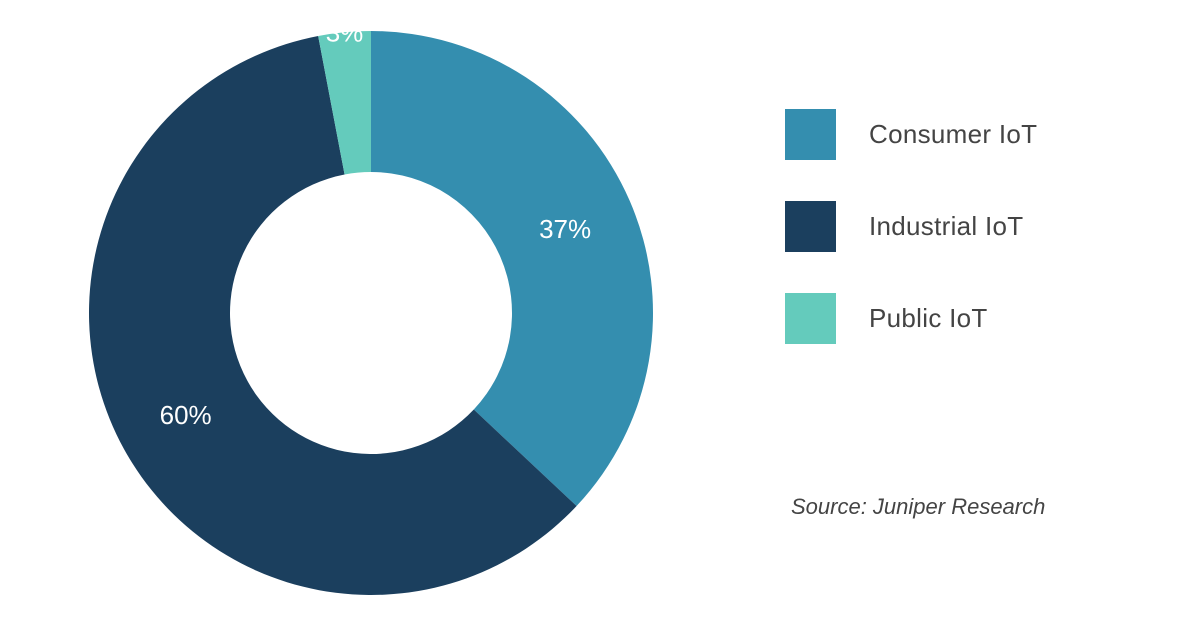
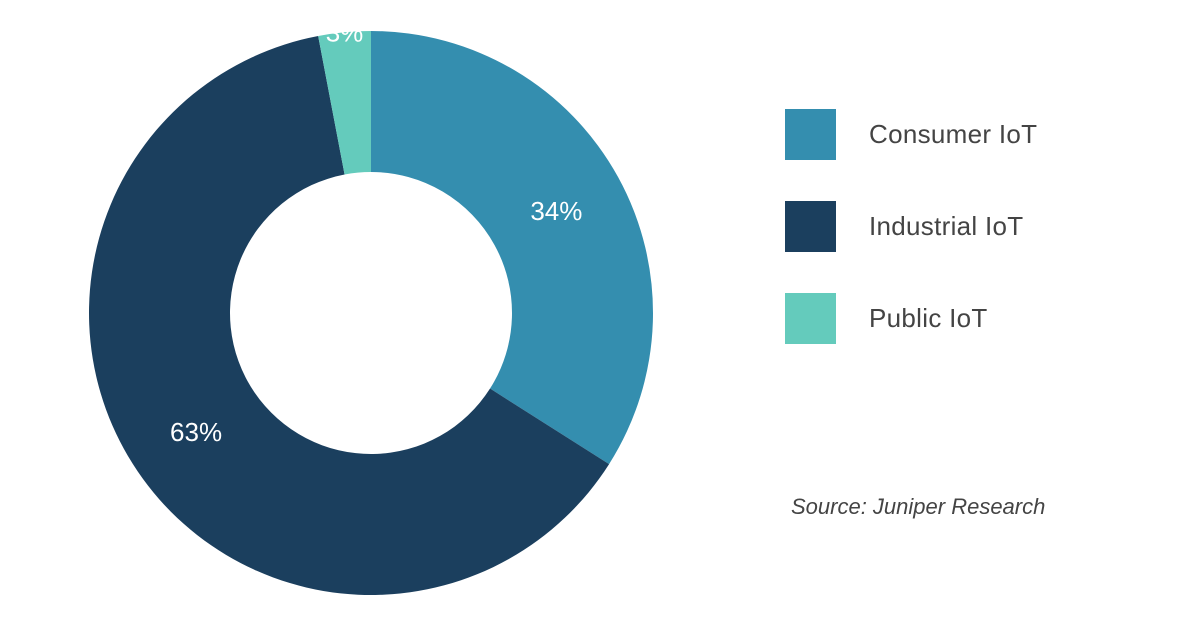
Consumer IoT: 37% -> 34%
Industrial IoT: 60% -> 63%
